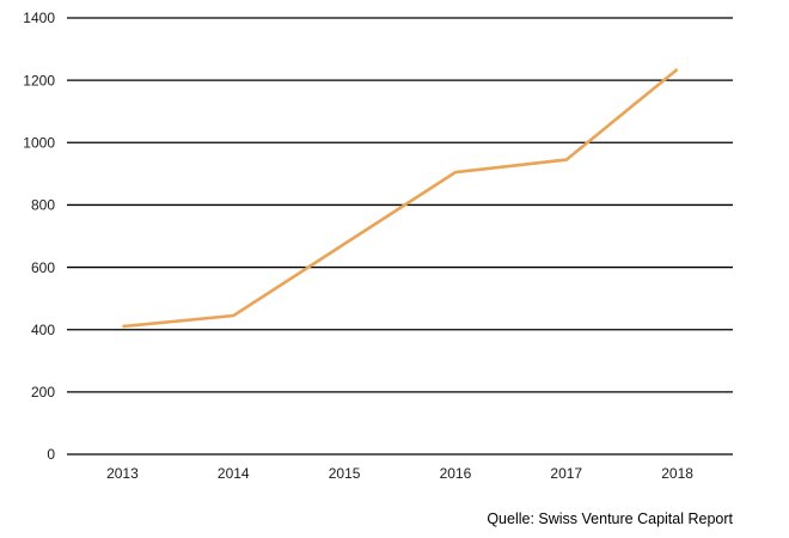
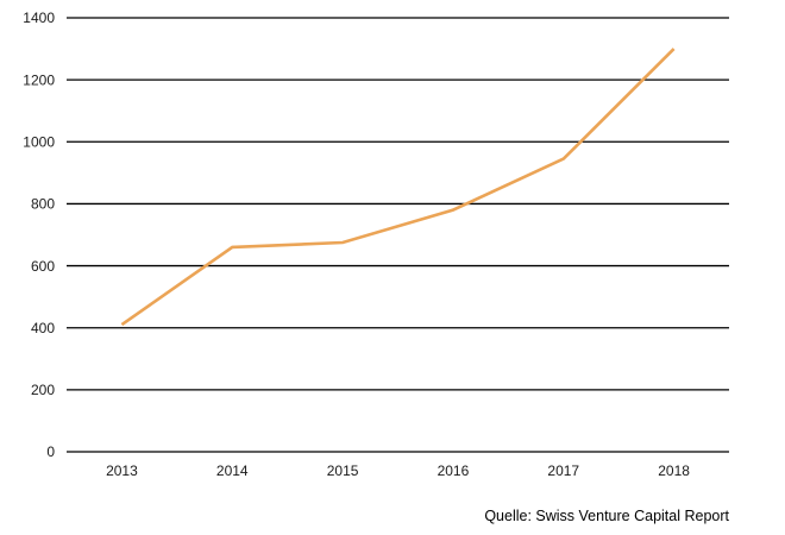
2014: 440 -> 660
2016: 900 -> 780
2018: 1240 -> 1300
